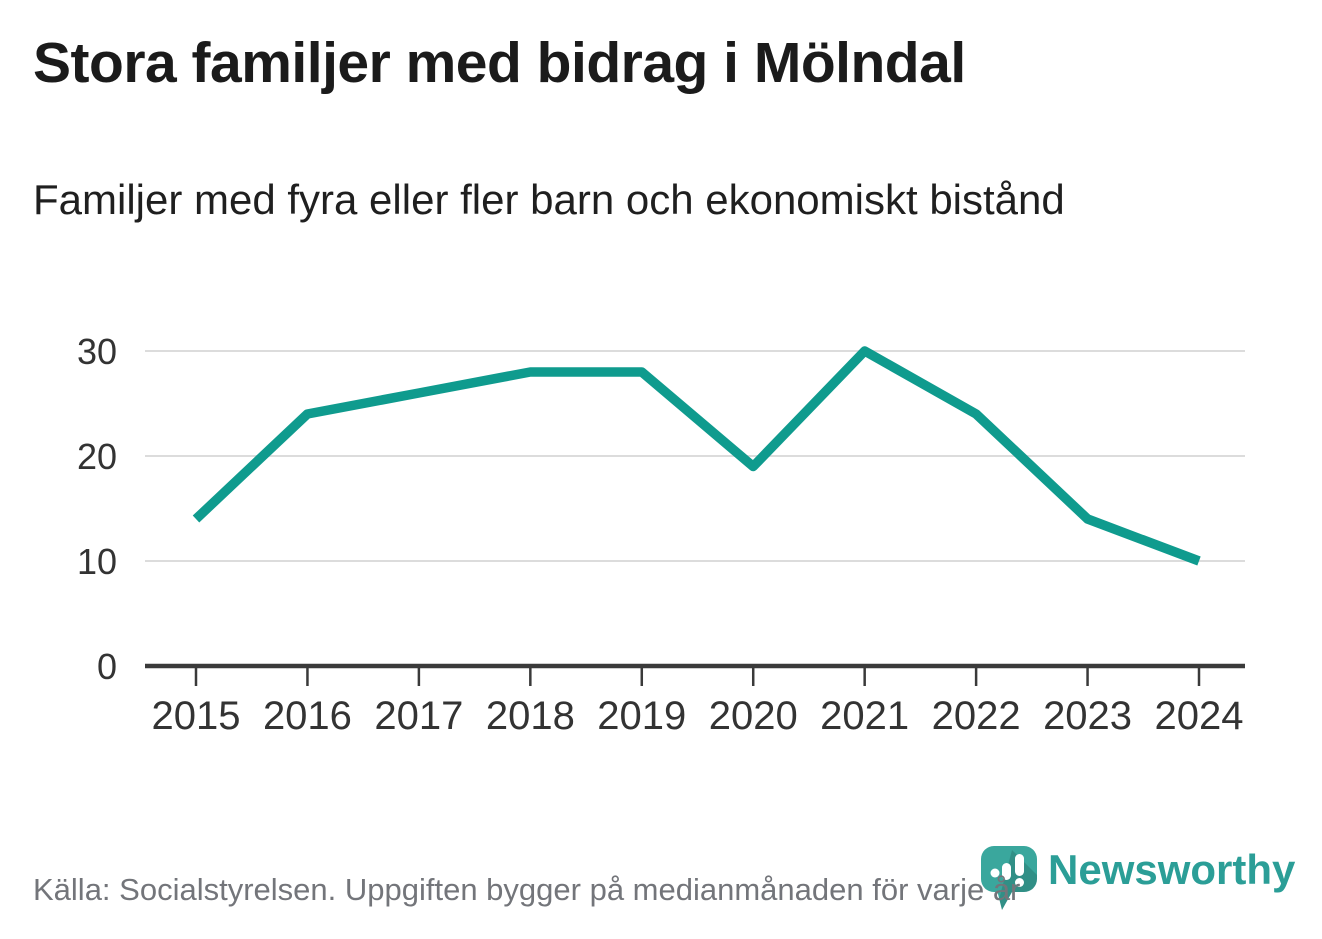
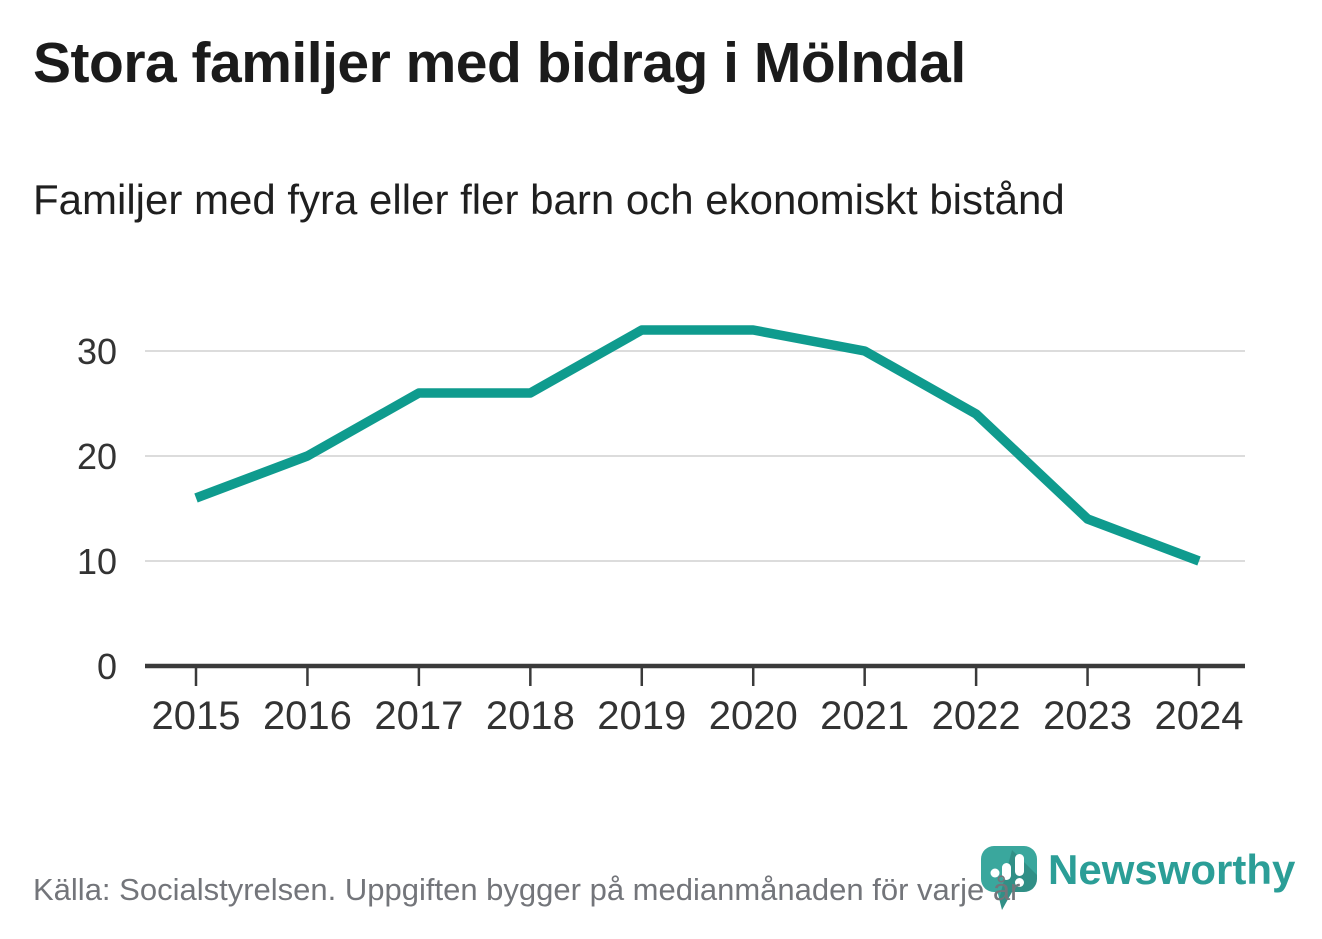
2015: 14 -> 16
2016: 24 -> 20
2018: 28 -> 26
2019: 28 -> 32
2020: 19 -> 32
